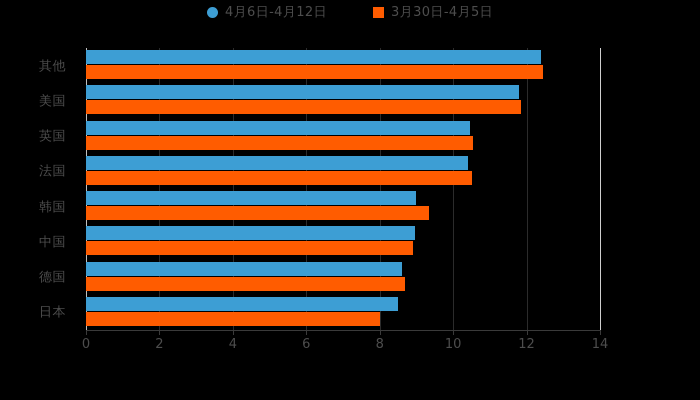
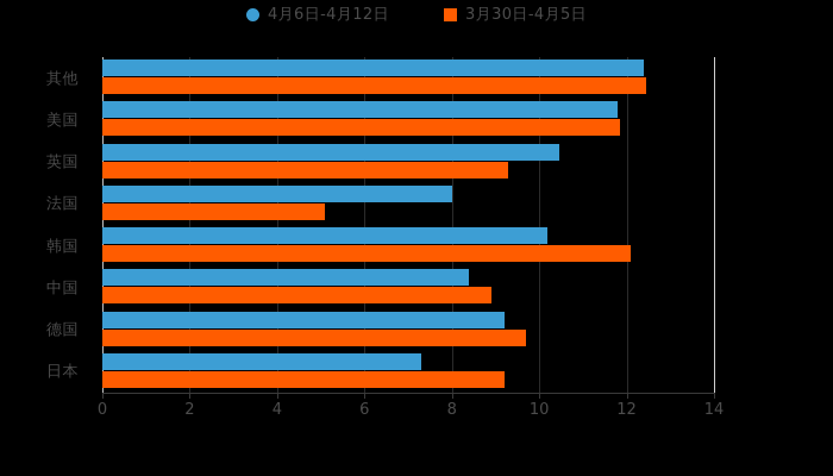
3月30日-4月5日/英国: 10.6 -> 9.3
4月6日-4月12日/法国: 10.4 -> 8.0
3月30日-4月5日/法国: 10.5 -> 5.1
4月6日-4月12日/韩国: 9.0 -> 10.2
3月30日-4月5日/韩国: 9.3 -> 12.1
4月6日-4月12日/中国: 8.9 -> 8.4
4月6日-4月12日/德国: 8.6 -> 9.2
3月30日-4月5日/德国: 8.7 -> 9.7
4月6日-4月12日/日本: 8.5 -> 7.3
3月30日-4月5日/日本: 8.0 -> 9.2
